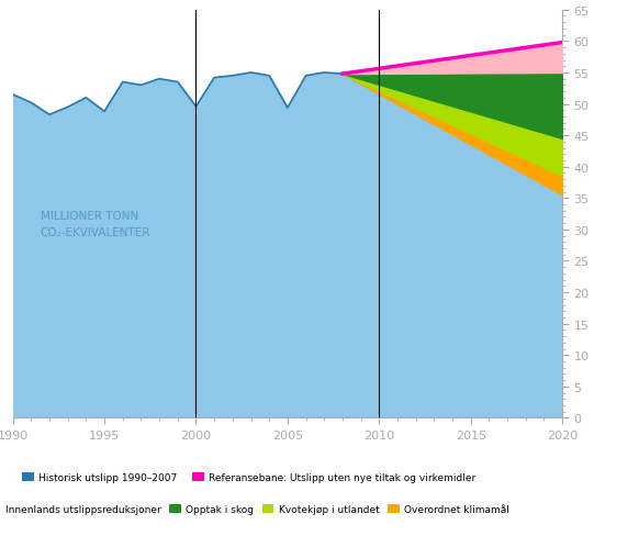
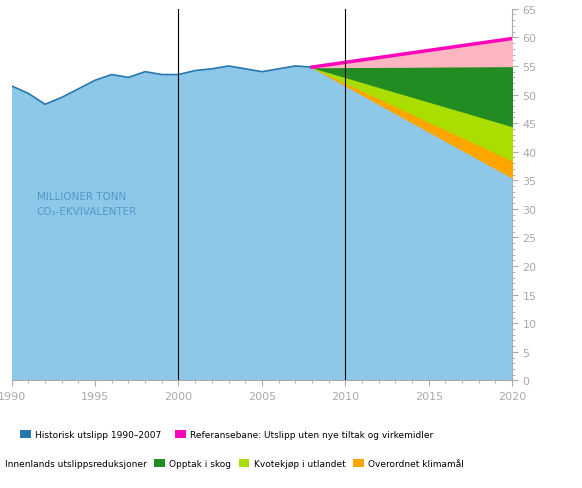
1995: 48.8 -> 52.5
2000: 49.6 -> 53.5
2005: 49.4 -> 54.0
